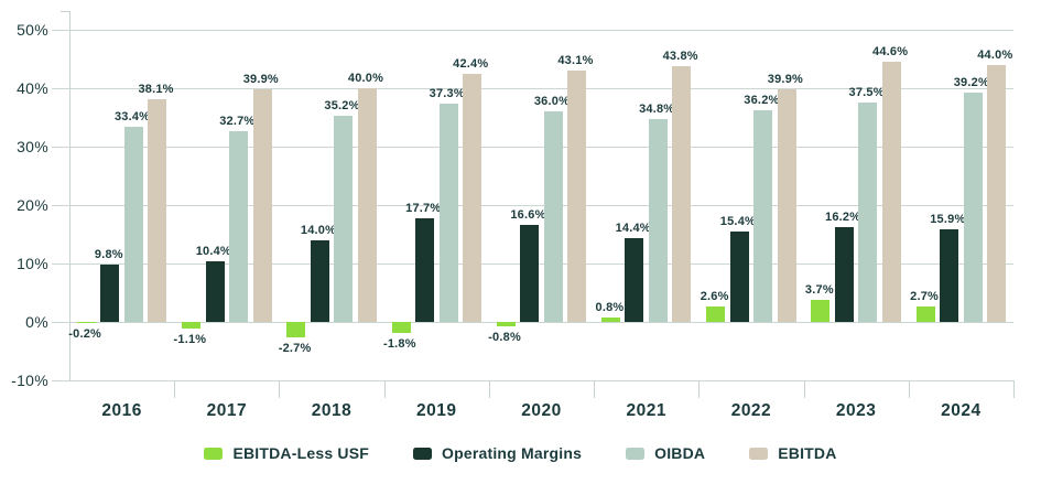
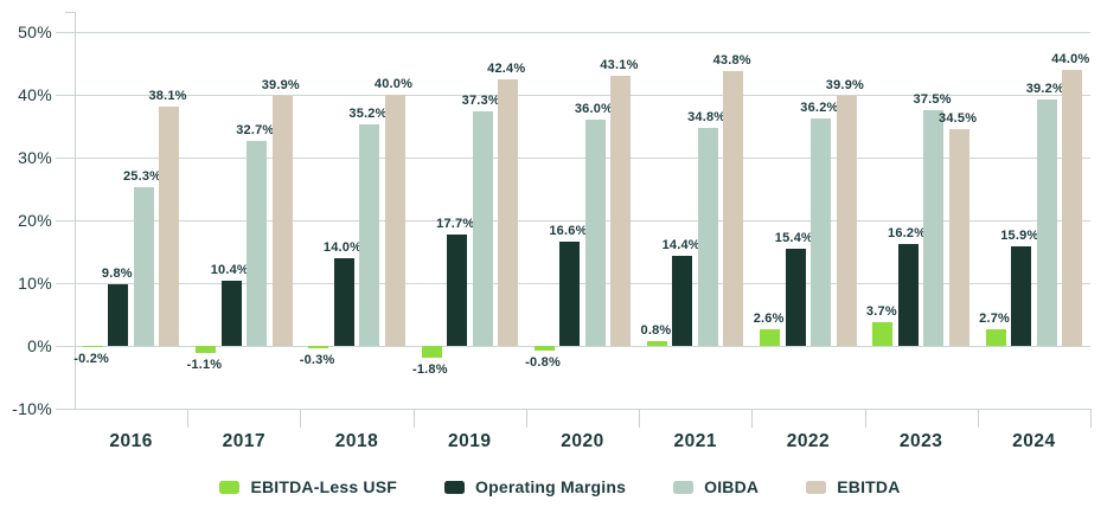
OIBDA/2016: 33.4% -> 25.3%
EBITDA-Less USF/2018: -2.7% -> -0.3%
EBITDA/2023: 44.6% -> 34.5%
